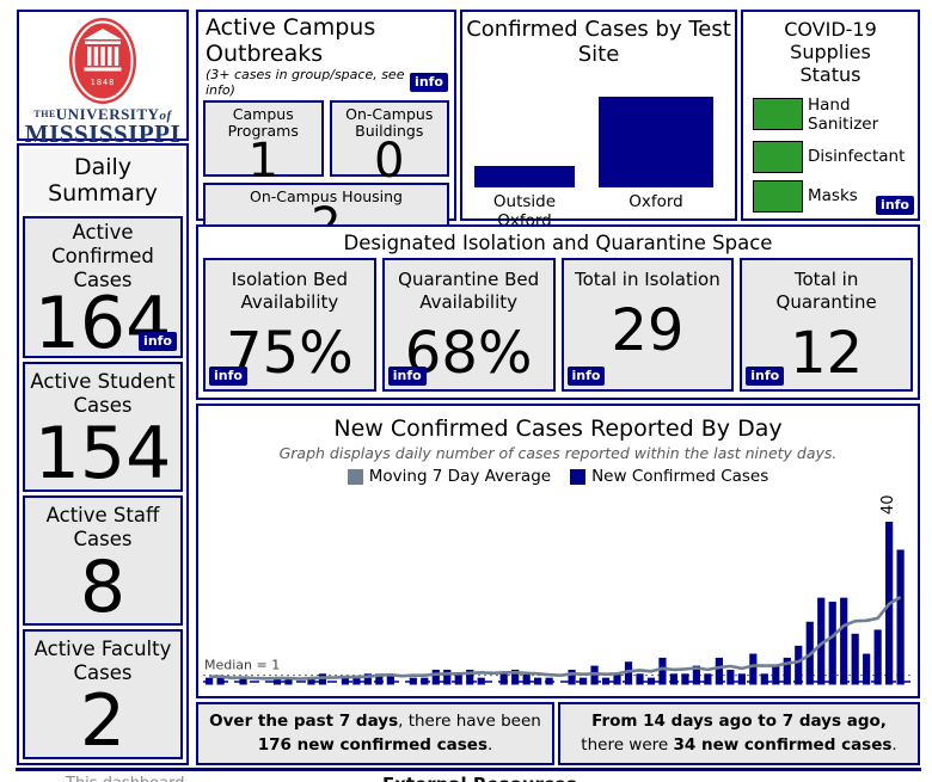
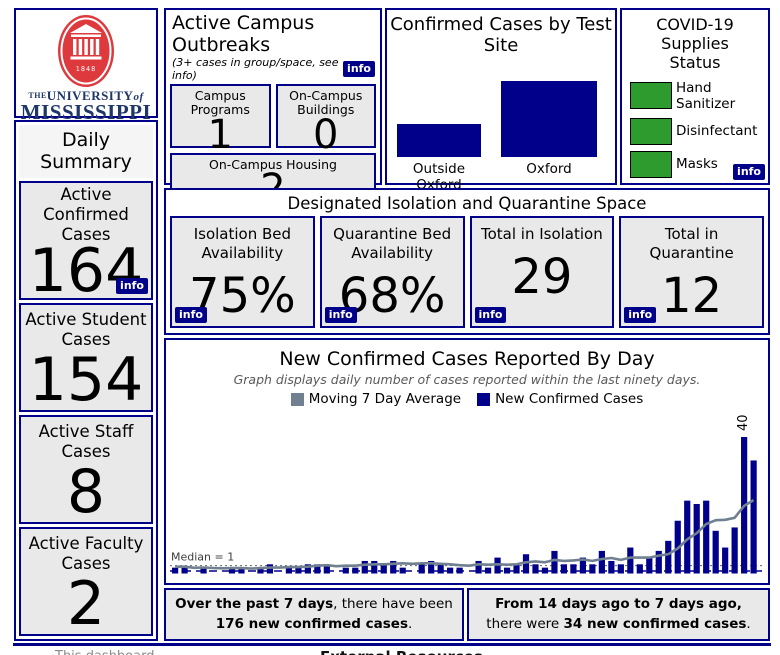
Confirmed Cases by Test Site/Outside Oxford: 315 -> 570
